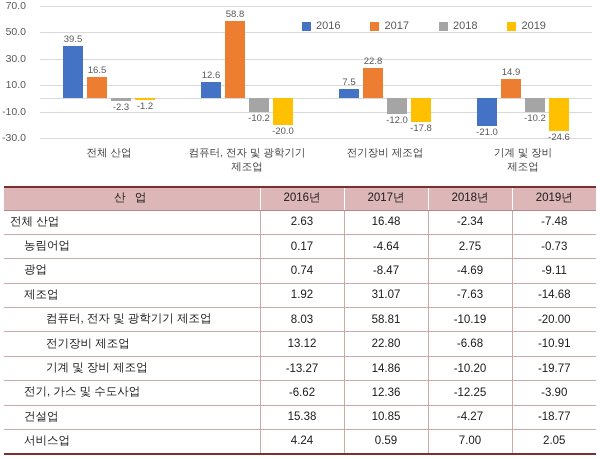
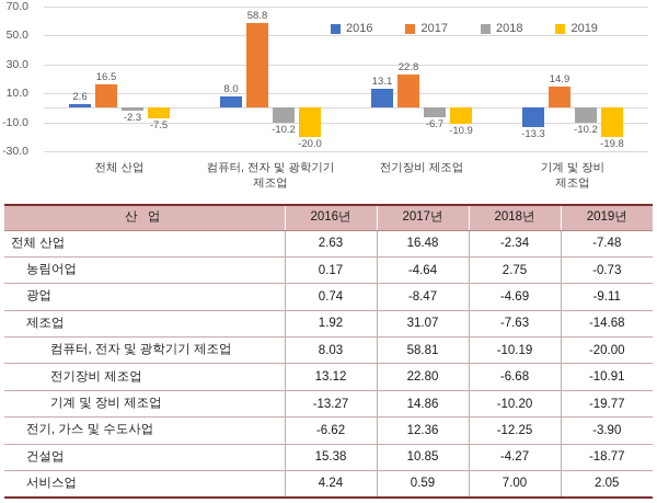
2016/전체 산업: 39.5 -> 2.6
2019/전체 산업: -1.2 -> -7.5
2016/컴퓨터, 전자 및 광학기기 제조업: 12.6 -> 8.0
2016/전기장비 제조업: 7.5 -> 13.1
2018/전기장비 제조업: -12.0 -> -6.7
2019/전기장비 제조업: -17.8 -> -10.9
2016/기계 및 장비 제조업: -21.0 -> -13.3
2019/기계 및 장비 제조업: -24.6 -> -19.8
